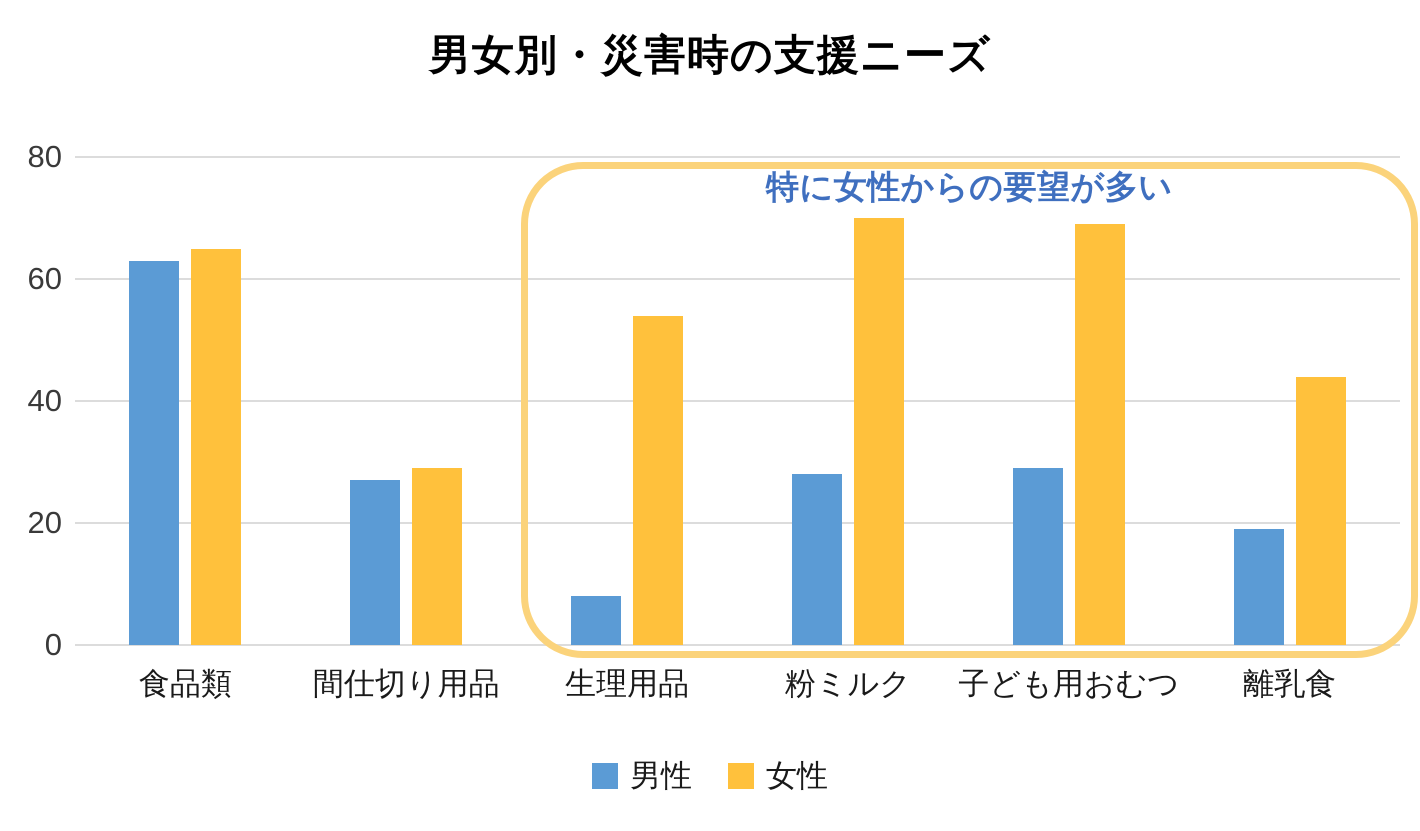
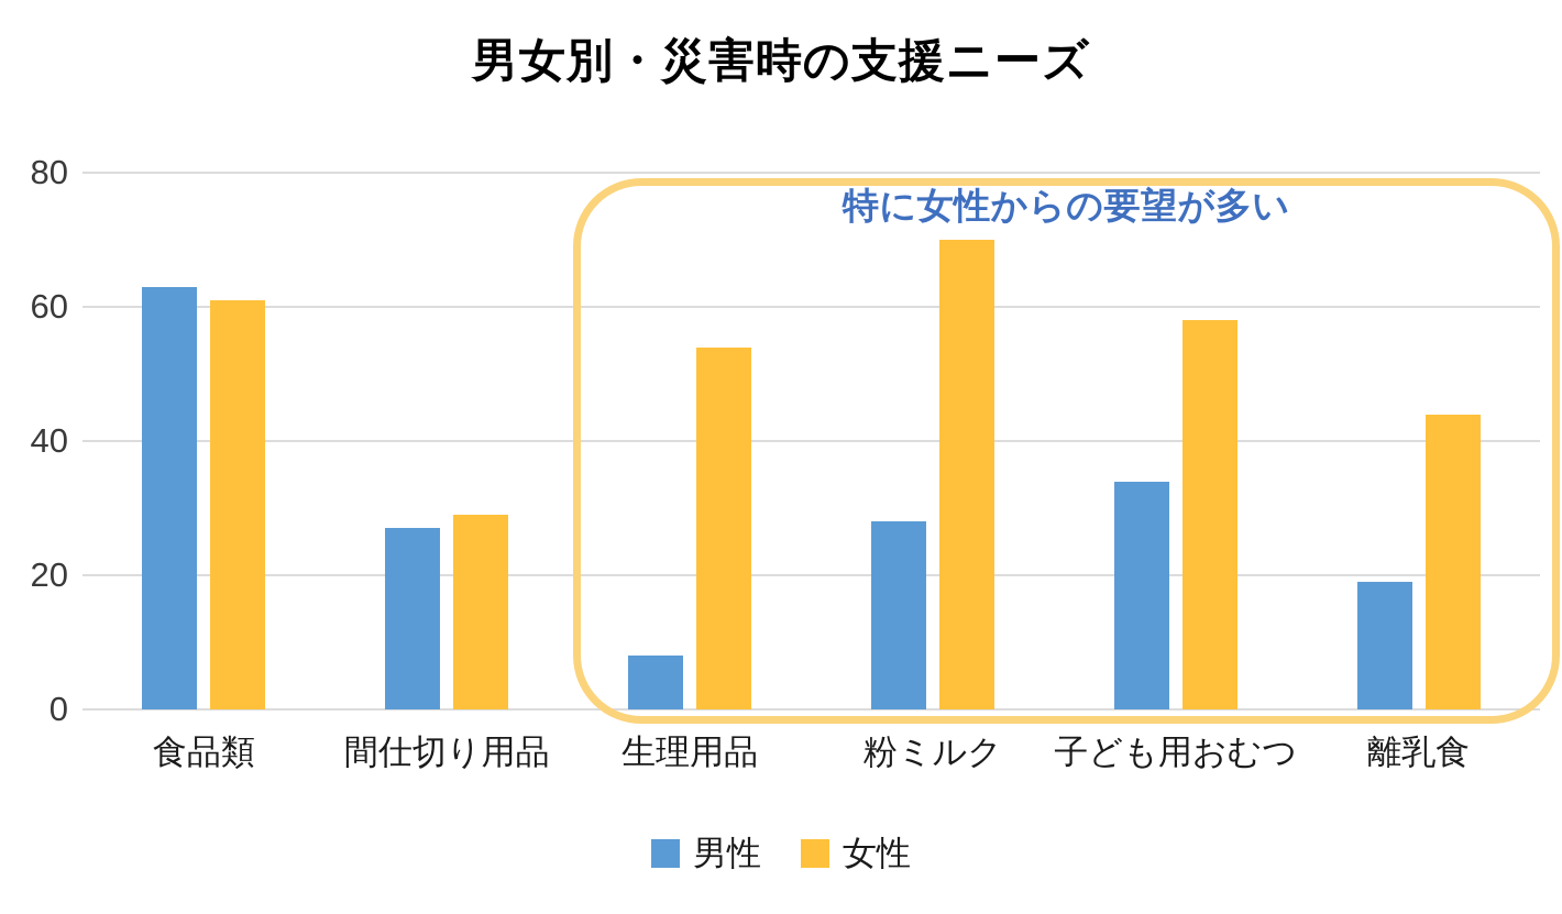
女性/食品類: 65 -> 61
男性/子ども用おむつ: 29 -> 34
女性/子ども用おむつ: 69 -> 58
